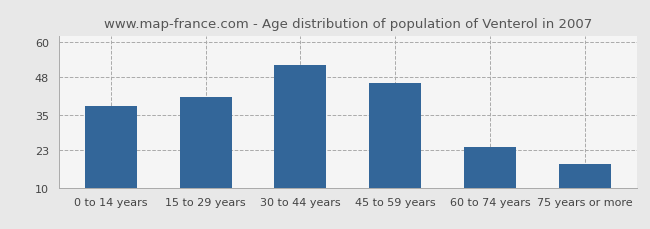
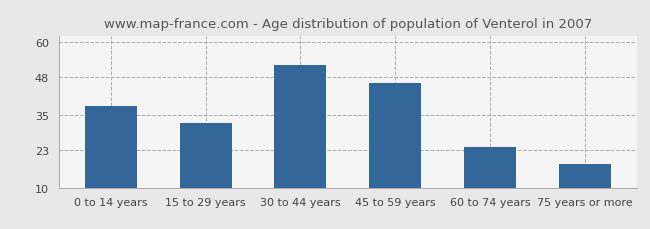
15 to 29 years: 41 -> 32
